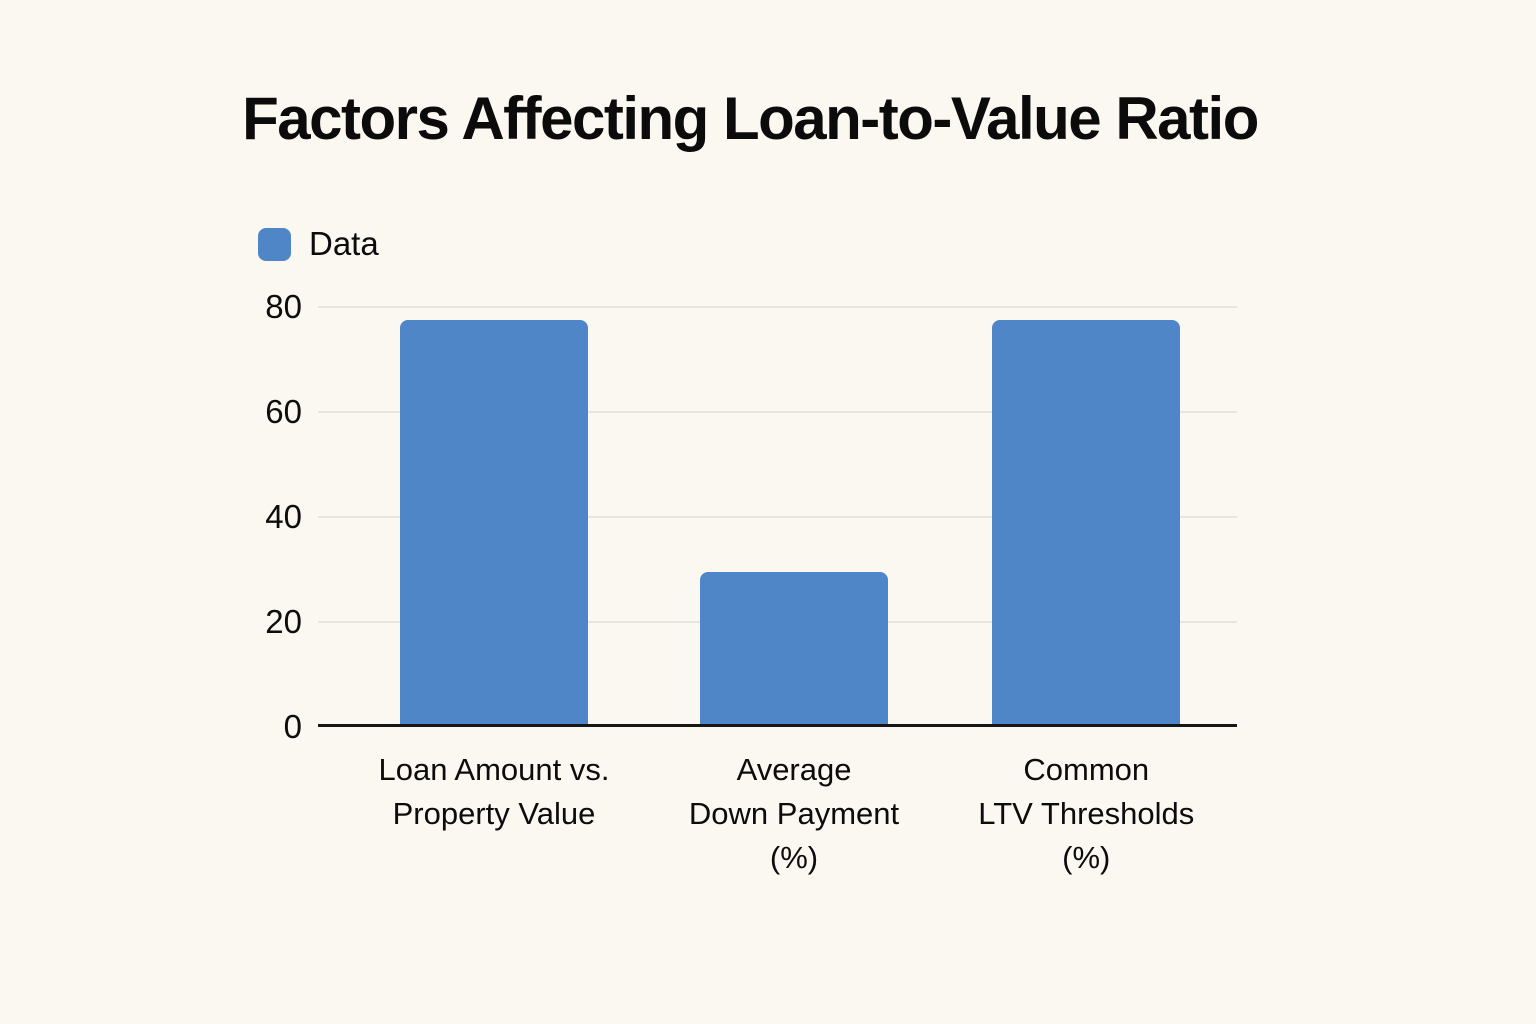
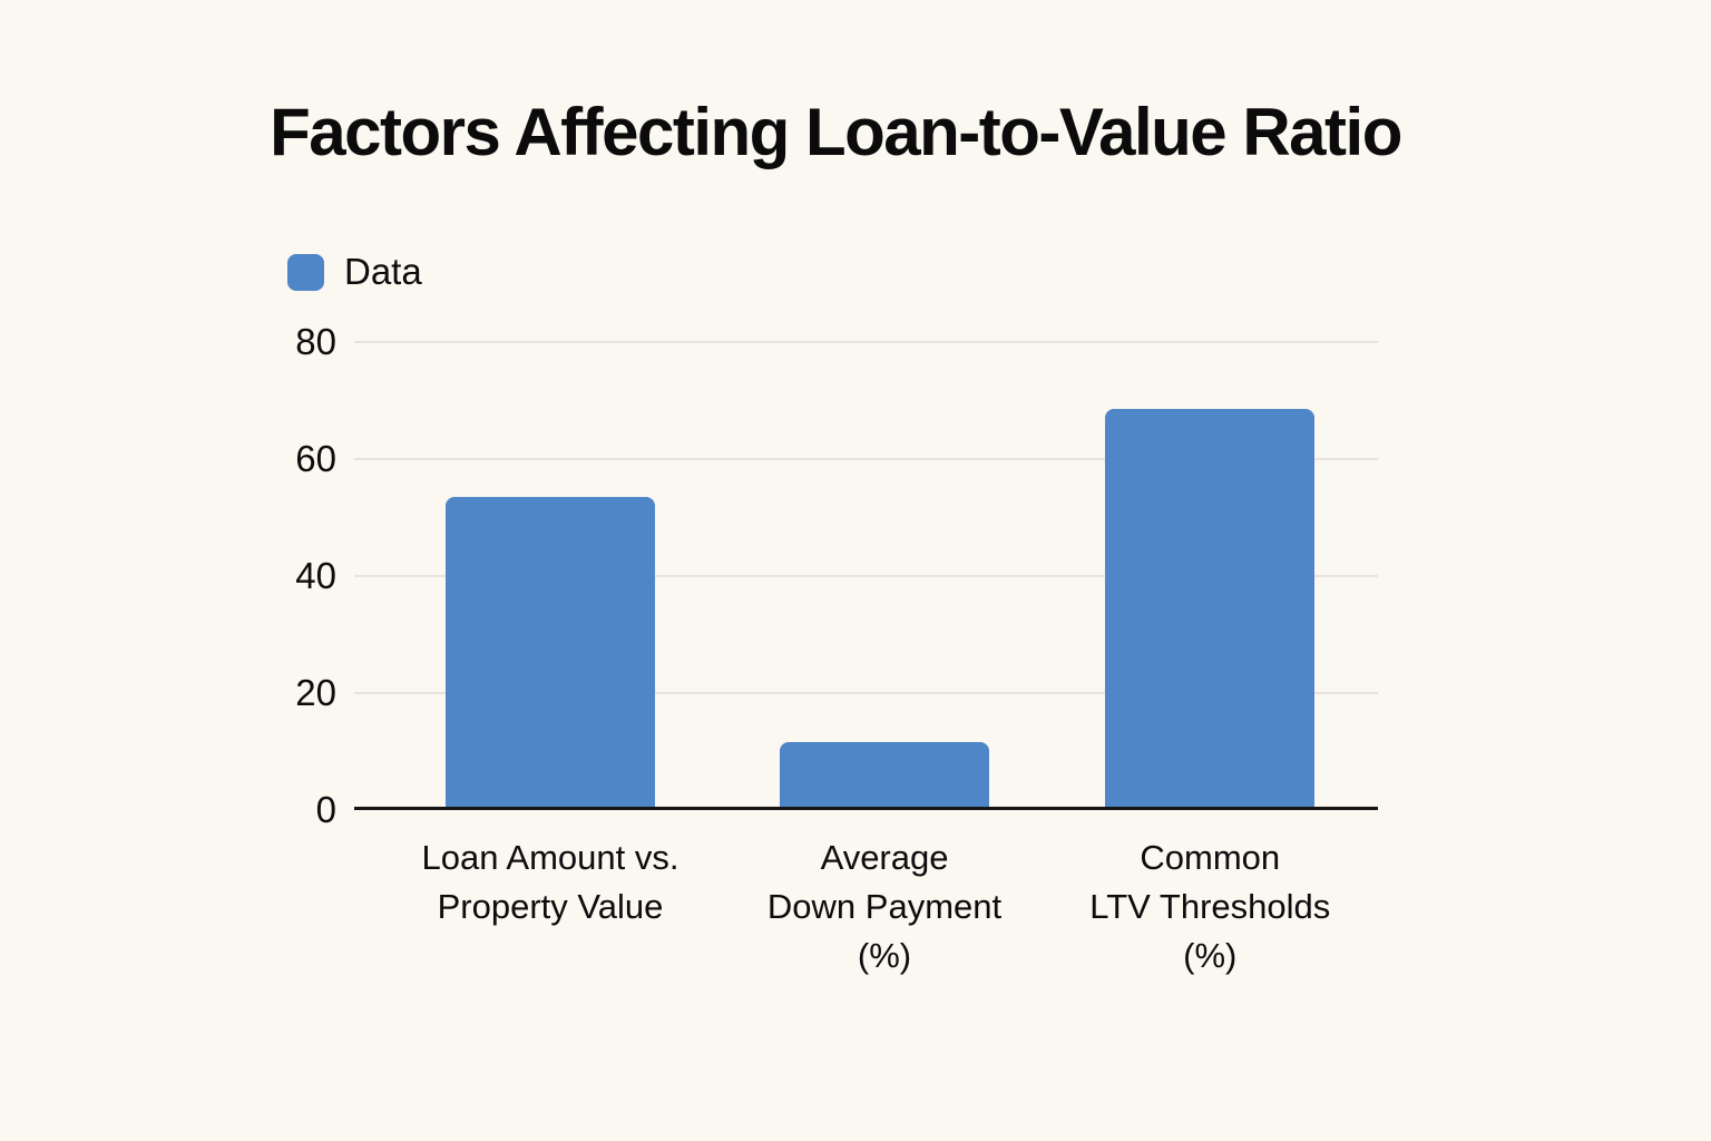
Loan Amount vs. Property Value: 77 -> 53
Average Down Payment (%): 29 -> 11
Common LTV Thresholds (%): 77 -> 68
